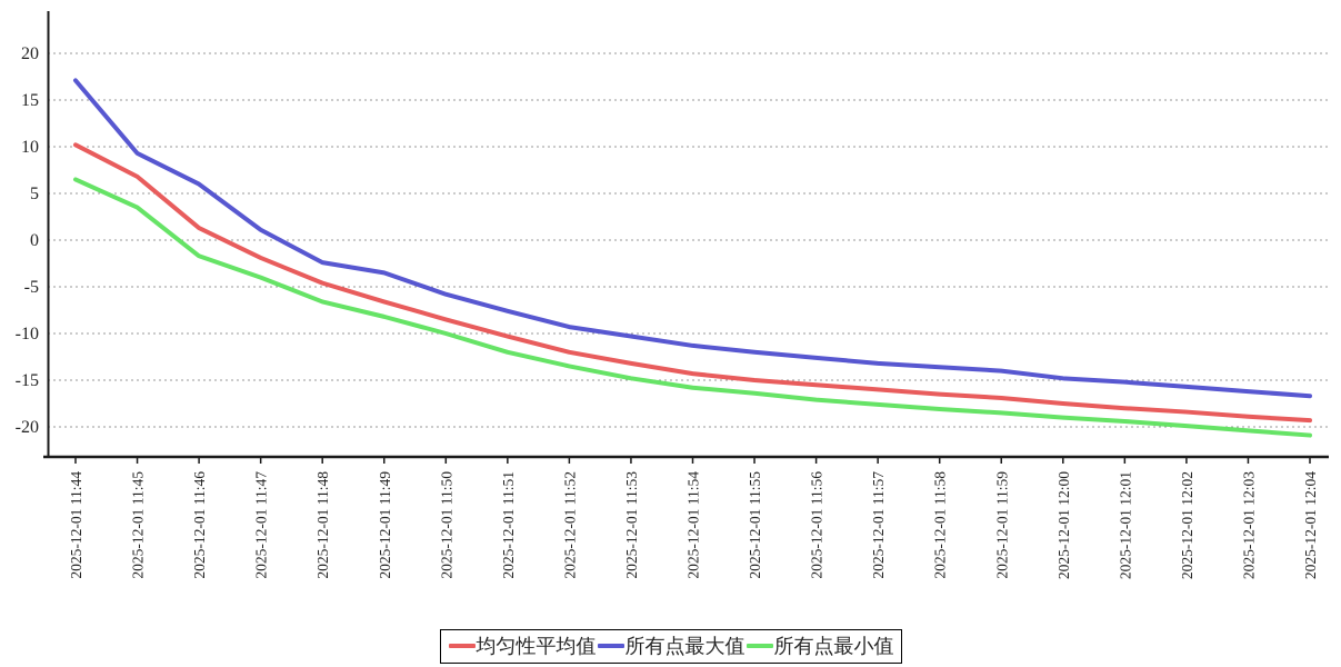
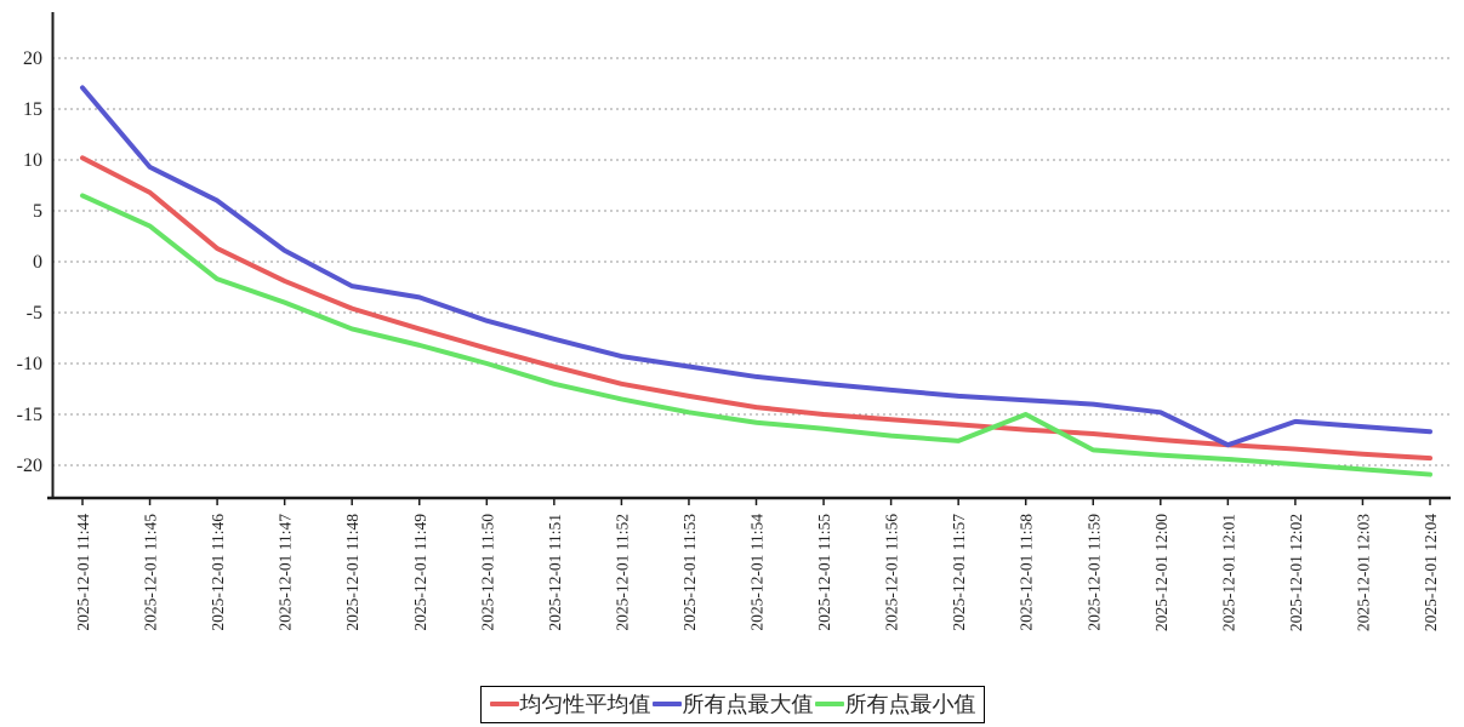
所有点最小值/2025-12-01 11:58: -18 -> -15
所有点最大值/2025-12-01 12:01: -15 -> -18
